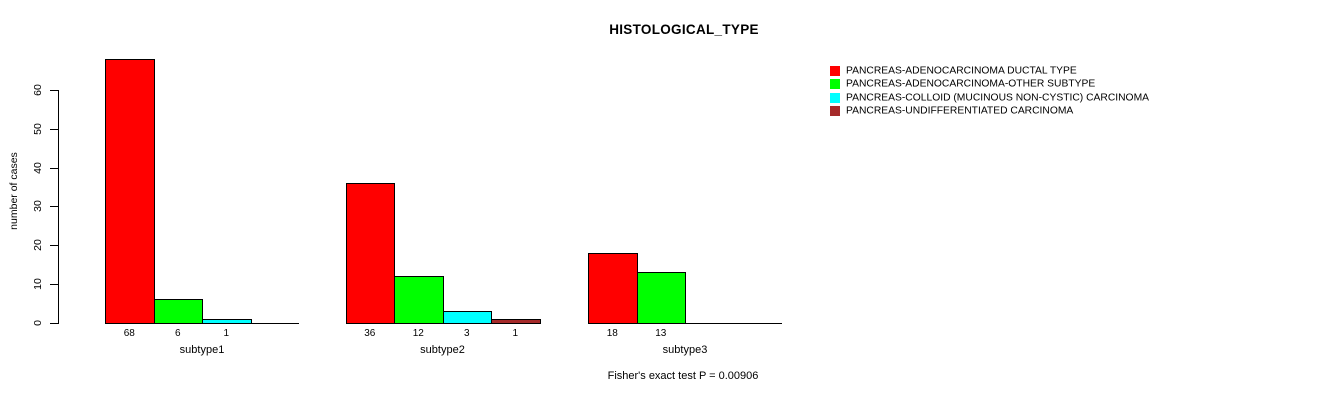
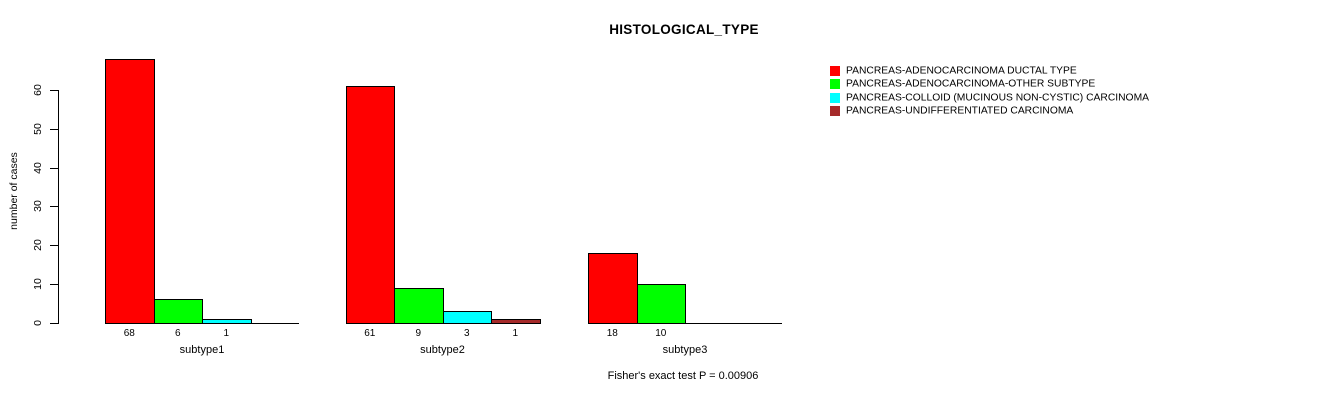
PANCREAS-ADENOCARCINOMA DUCTAL TYPE/subtype2: 36 -> 61
PANCREAS-ADENOCARCINOMA-OTHER SUBTYPE/subtype2: 12 -> 9
PANCREAS-ADENOCARCINOMA-OTHER SUBTYPE/subtype3: 13 -> 10
